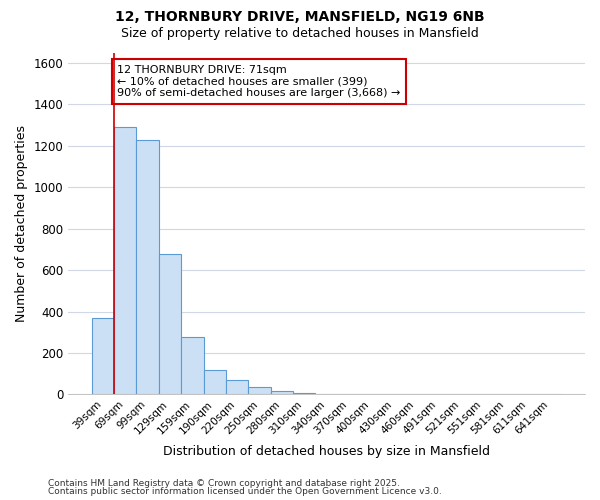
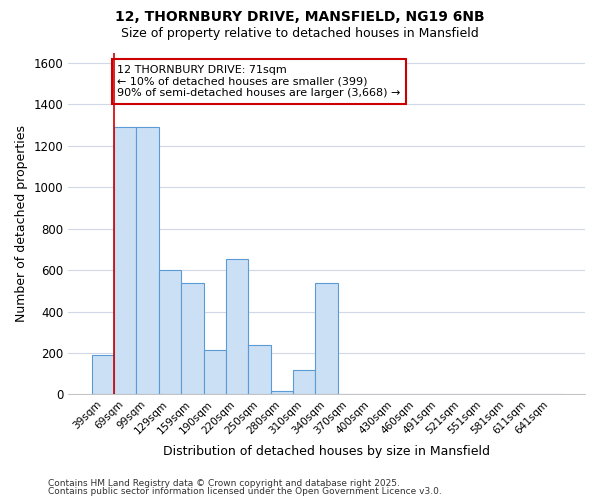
39sqm: 370 -> 190
99sqm: 1230 -> 1290
129sqm: 680 -> 600
159sqm: 275 -> 540
190sqm: 120 -> 215
220sqm: 70 -> 655
250sqm: 35 -> 240
310sqm: 5 -> 120
340sqm: 3 -> 540
